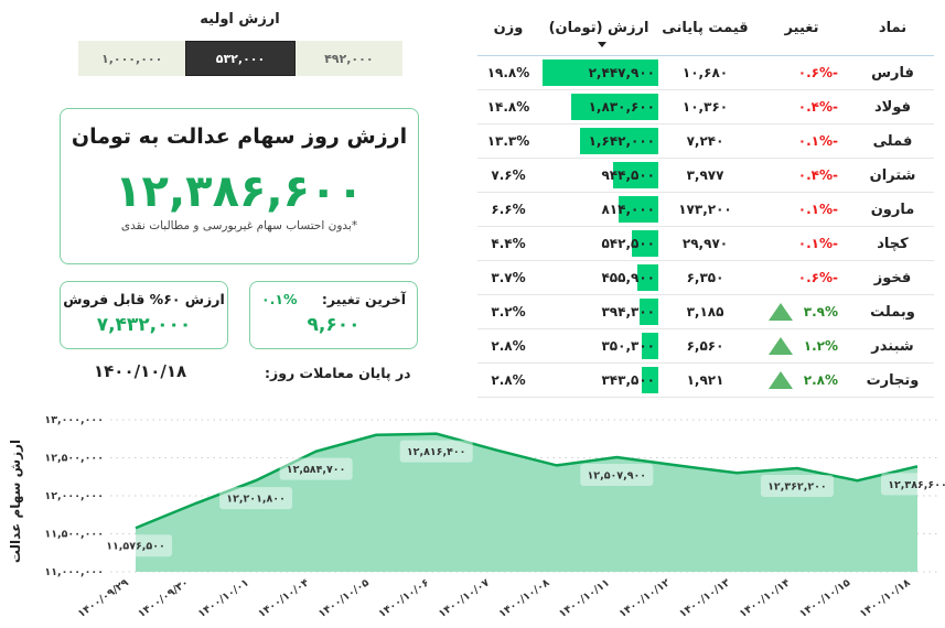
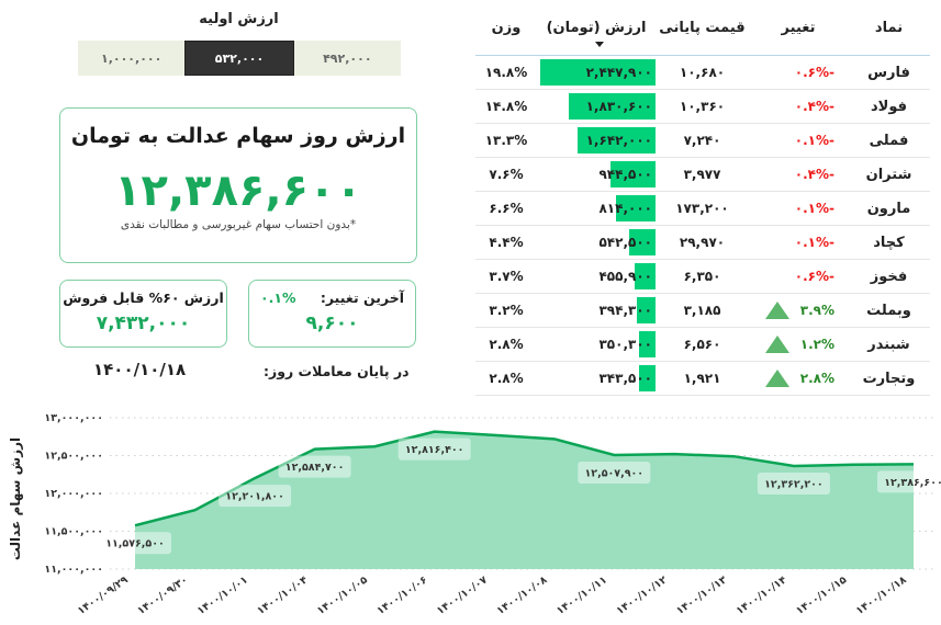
۱۴۰۰/۰۹/۳۰: 11900000 -> 11800000
۱۴۰۰/۱۰/۰۵: 12800000 -> 12600000
۱۴۰۰/۱۰/۰۷: 12600000 -> 12800000
۱۴۰۰/۱۰/۰۸: 12400000 -> 12700000
۱۴۰۰/۱۰/۱۲: 12400000 -> 12500000
۱۴۰۰/۱۰/۱۳: 12300000 -> 12500000
۱۴۰۰/۱۰/۱۵: 12200000 -> 12400000
